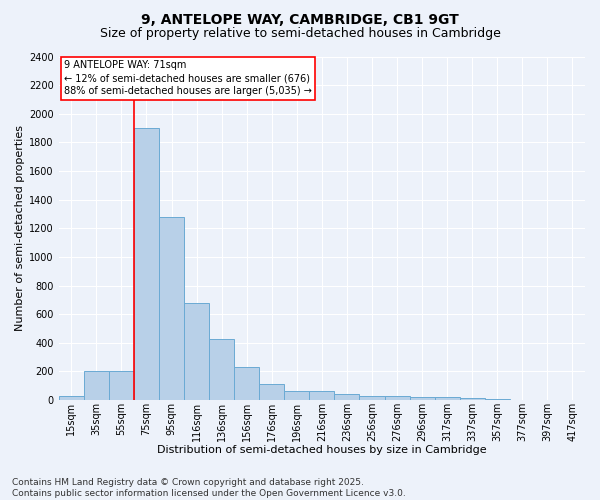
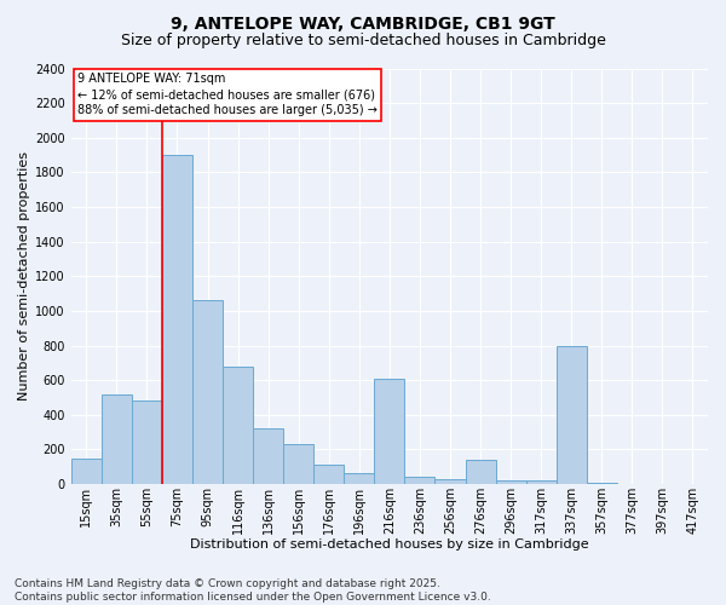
15sqm: 20 -> 150
35sqm: 200 -> 520
55sqm: 200 -> 480
95sqm: 1280 -> 1060
136sqm: 430 -> 320
216sqm: 60 -> 610
276sqm: 20 -> 140
337sqm: 20 -> 800
